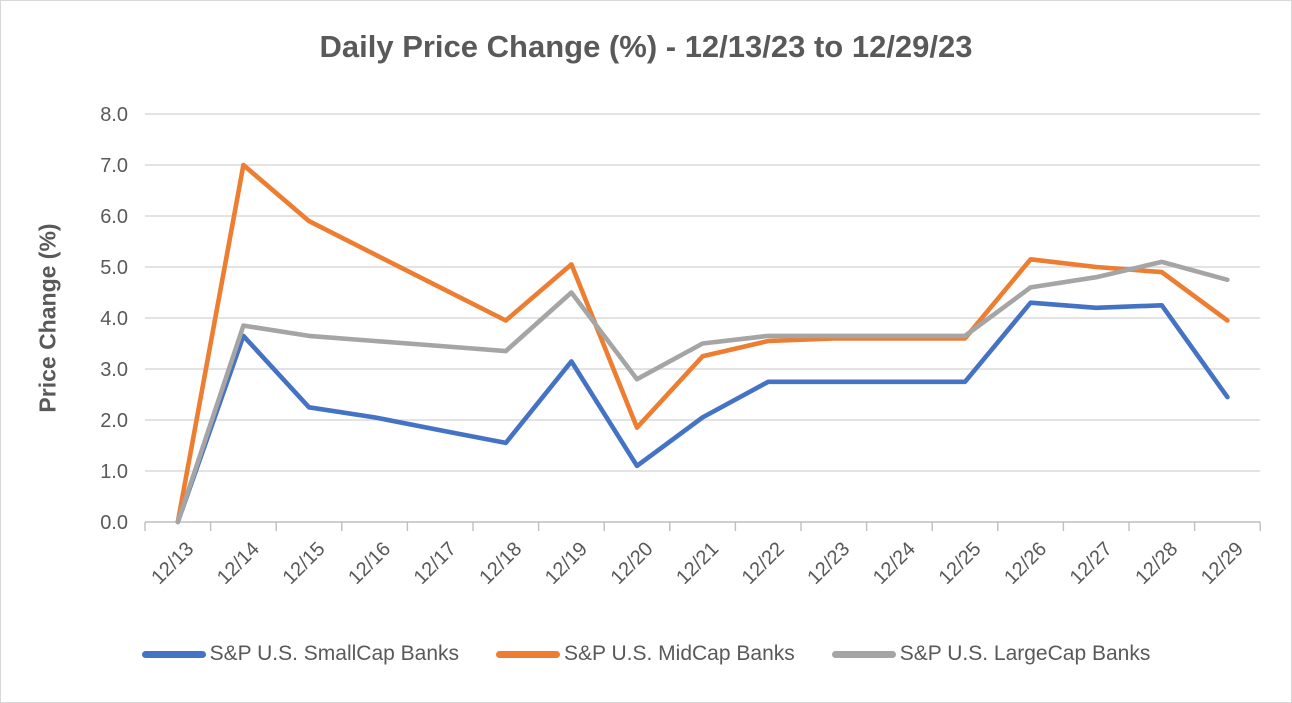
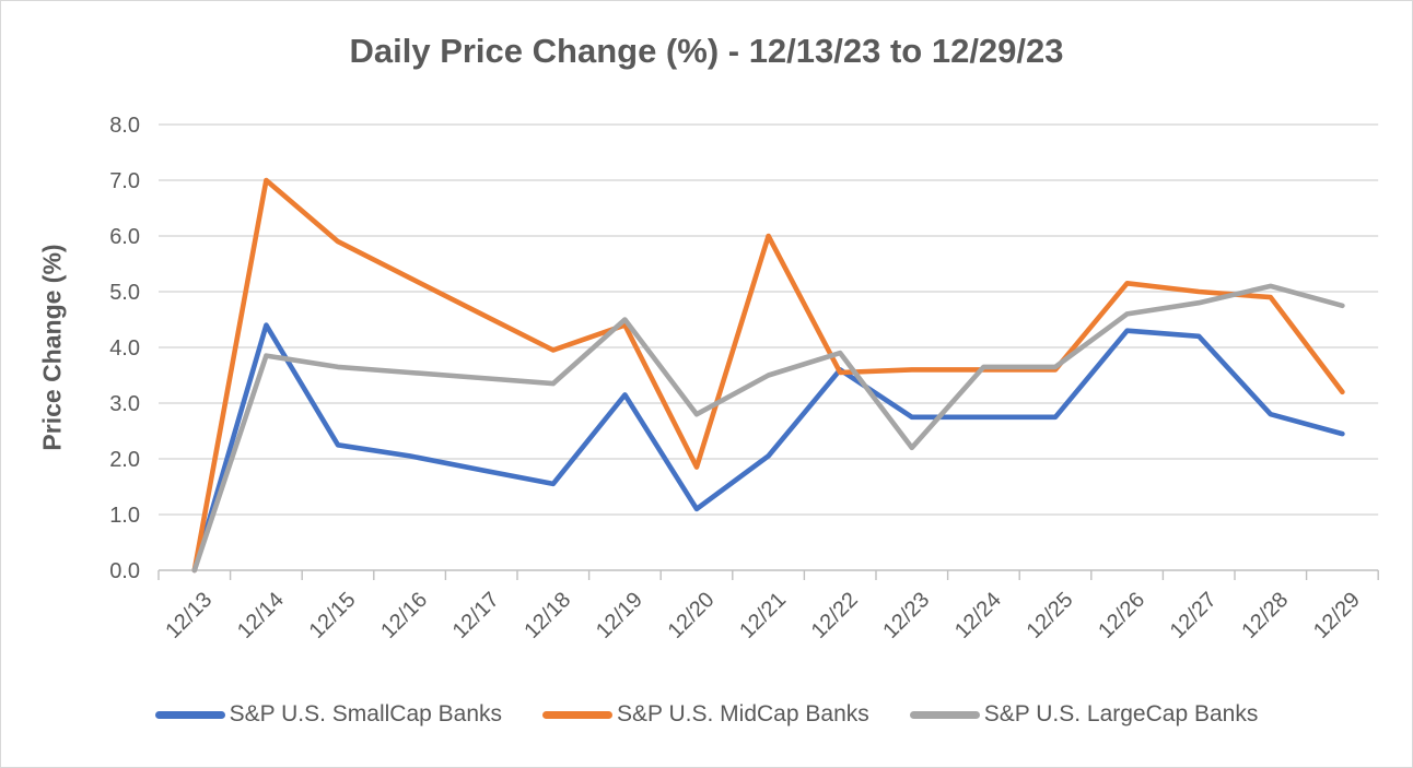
S&P U.S. SmallCap Banks/12/14: 3.6 -> 4.4
S&P U.S. MidCap Banks/12/19: 5.0 -> 4.4
S&P U.S. MidCap Banks/12/21: 3.2 -> 6.0
S&P U.S. SmallCap Banks/12/22: 2.8 -> 3.6
S&P U.S. LargeCap Banks/12/22: 3.6 -> 3.9
S&P U.S. LargeCap Banks/12/23: 3.6 -> 2.2
S&P U.S. SmallCap Banks/12/28: 4.2 -> 2.8
S&P U.S. MidCap Banks/12/29: 4.0 -> 3.2
